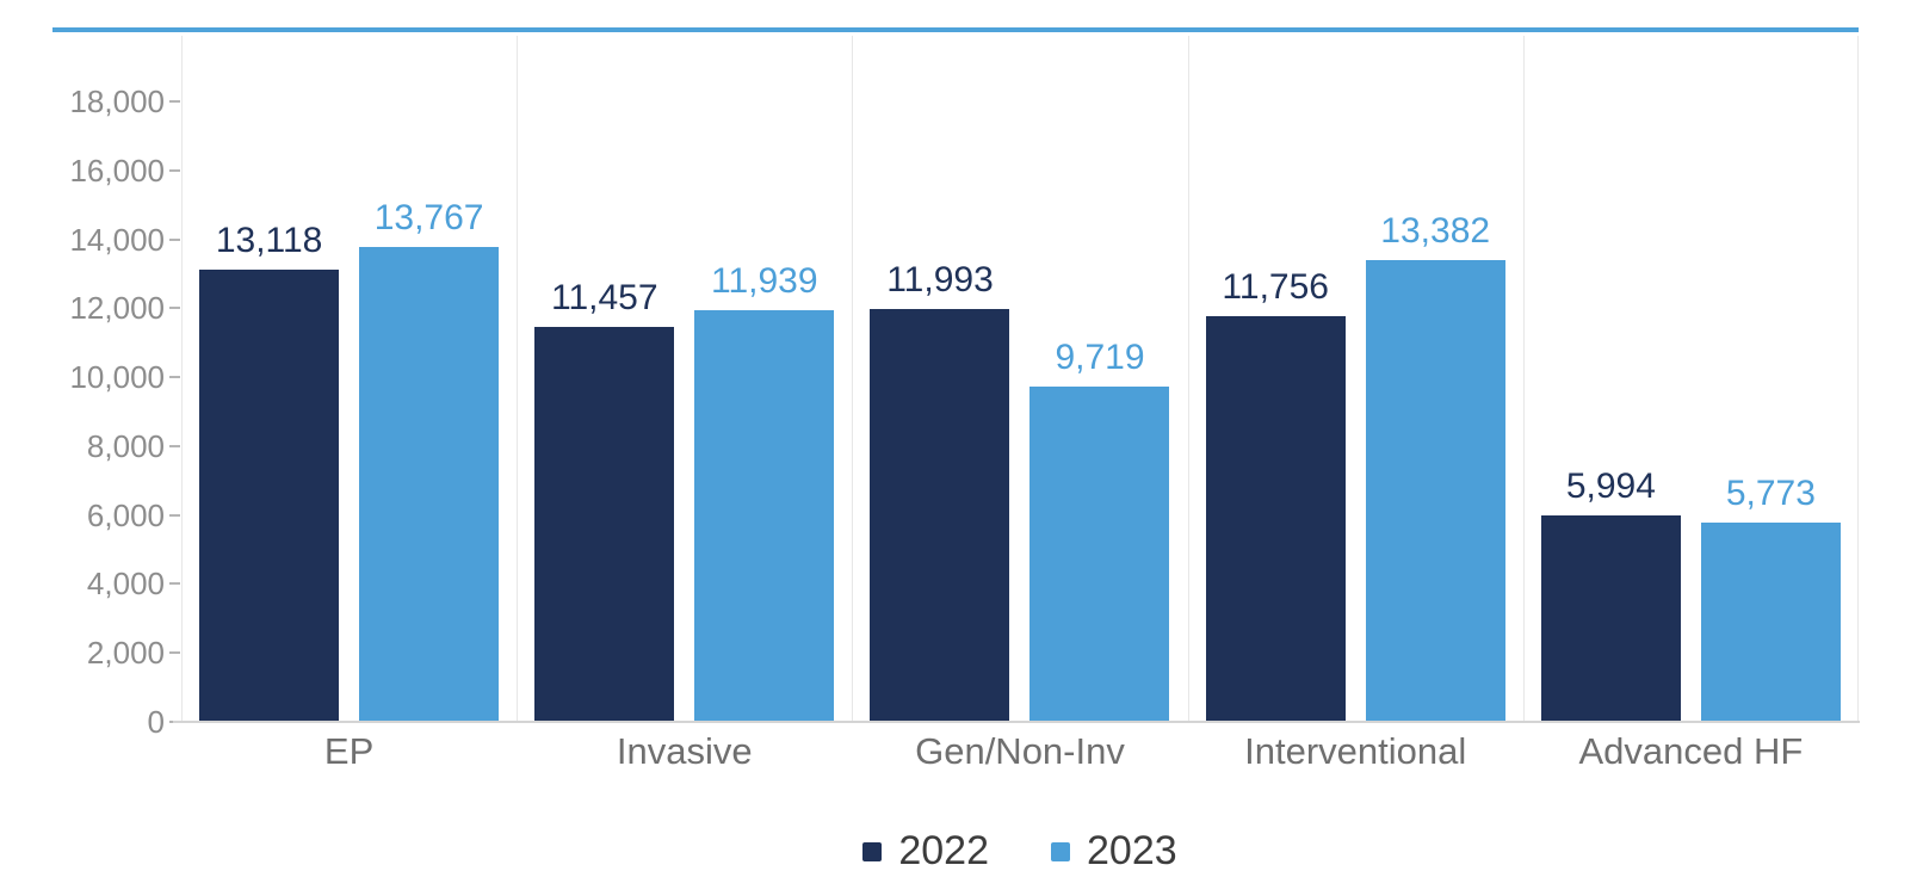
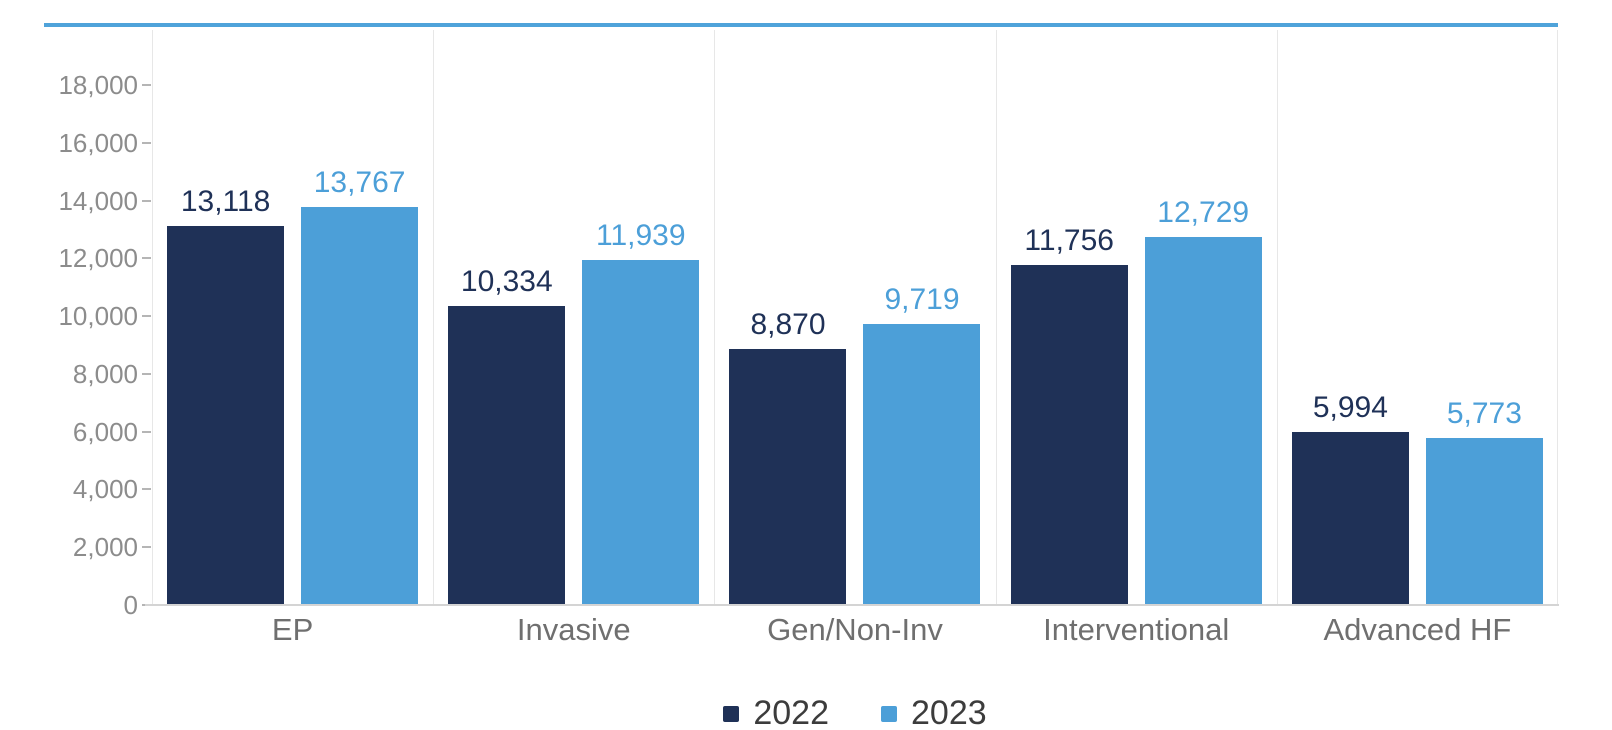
2022/Invasive: 11,457 -> 10,334
2022/Gen/Non-Inv: 11,993 -> 8,870
2023/Interventional: 13,382 -> 12,729
